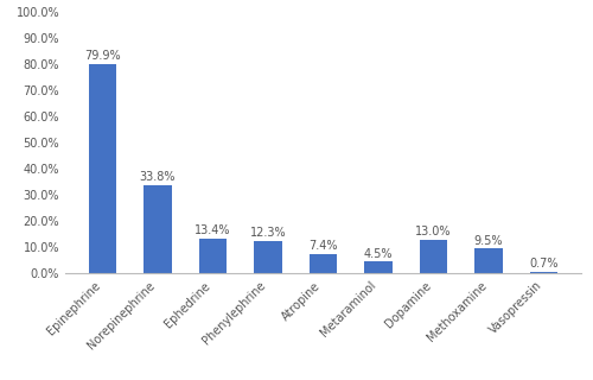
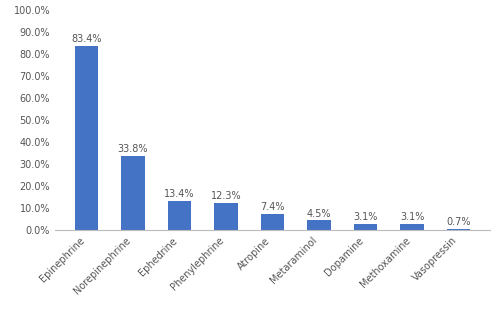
Epinephrine: 79.9% -> 83.4%
Dopamine: 13.0% -> 3.1%
Methoxamine: 9.5% -> 3.1%
